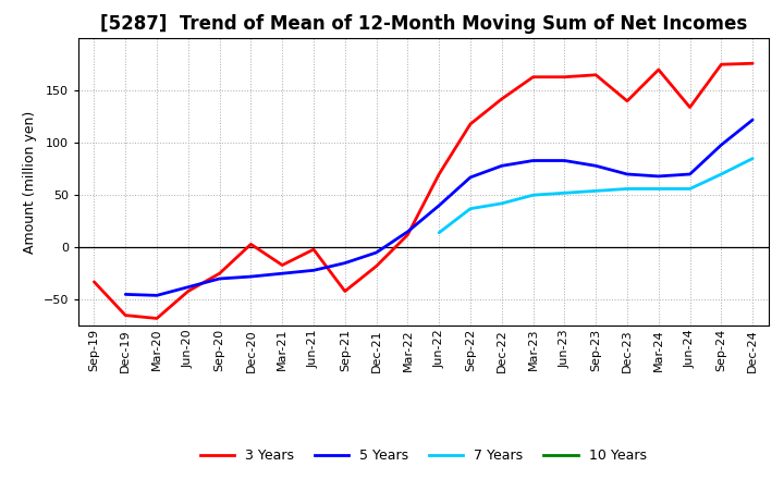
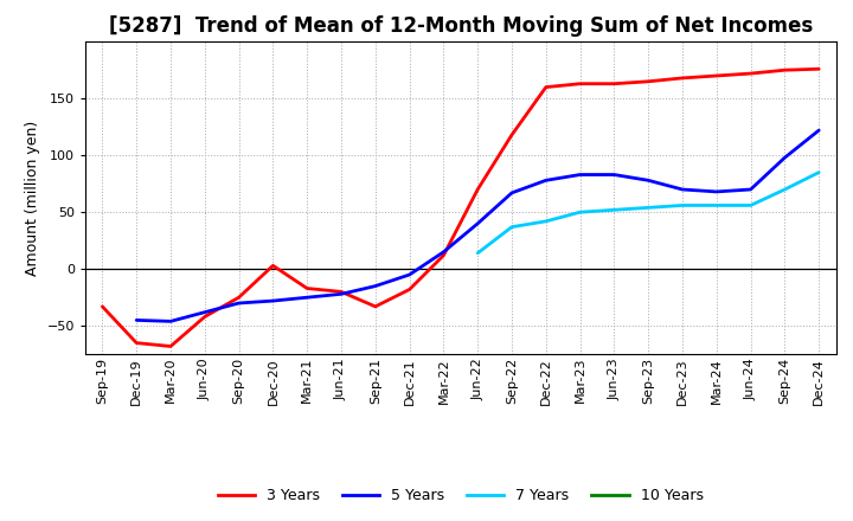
3 Years/Jun-21: -2 -> -20
3 Years/Sep-21: -42 -> -33
3 Years/Dec-22: 142 -> 160
3 Years/Dec-23: 140 -> 168
3 Years/Jun-24: 134 -> 172
